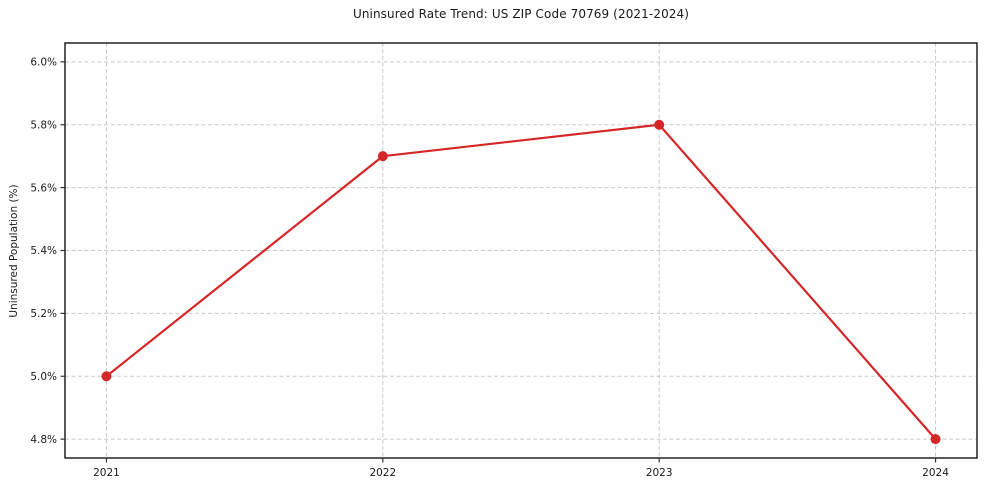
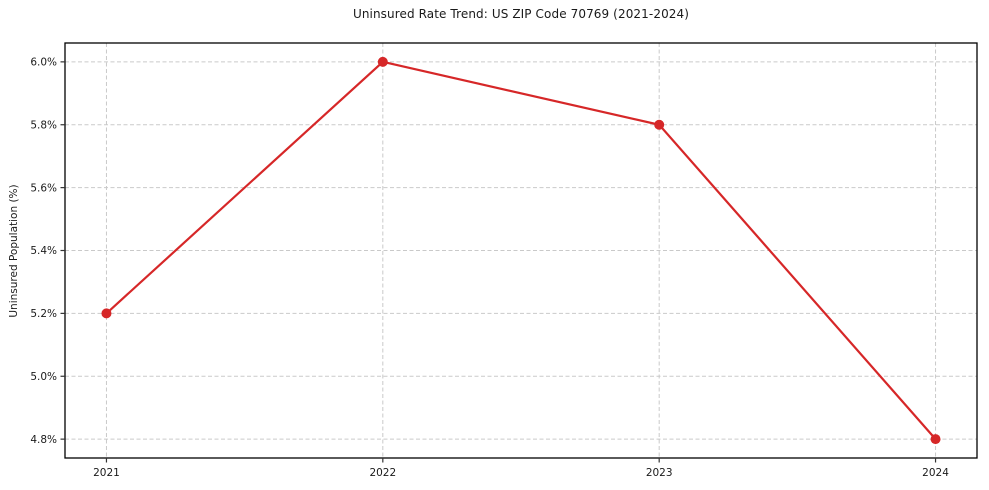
2021: 5.0% -> 5.2%
2022: 5.7% -> 6.0%
